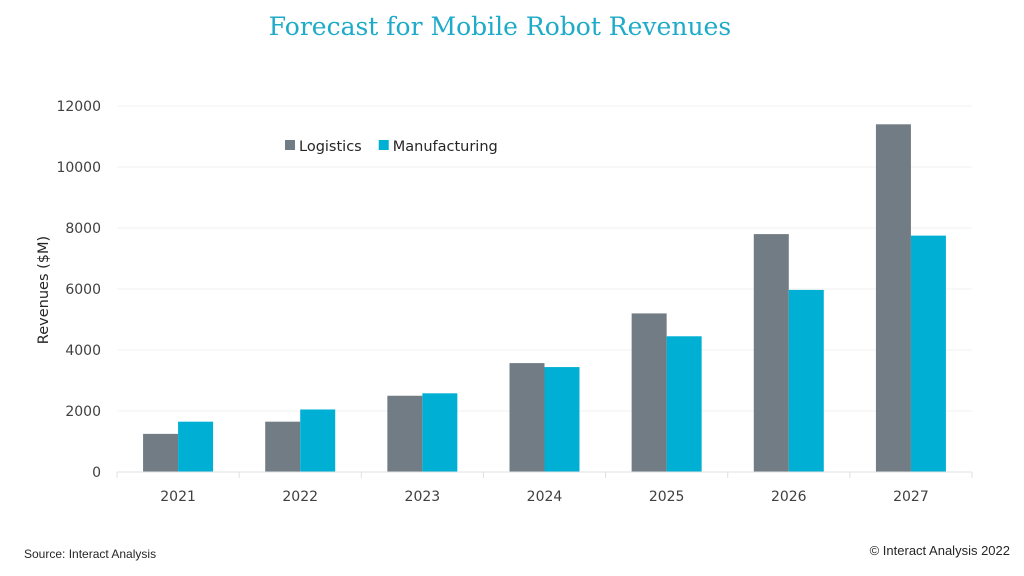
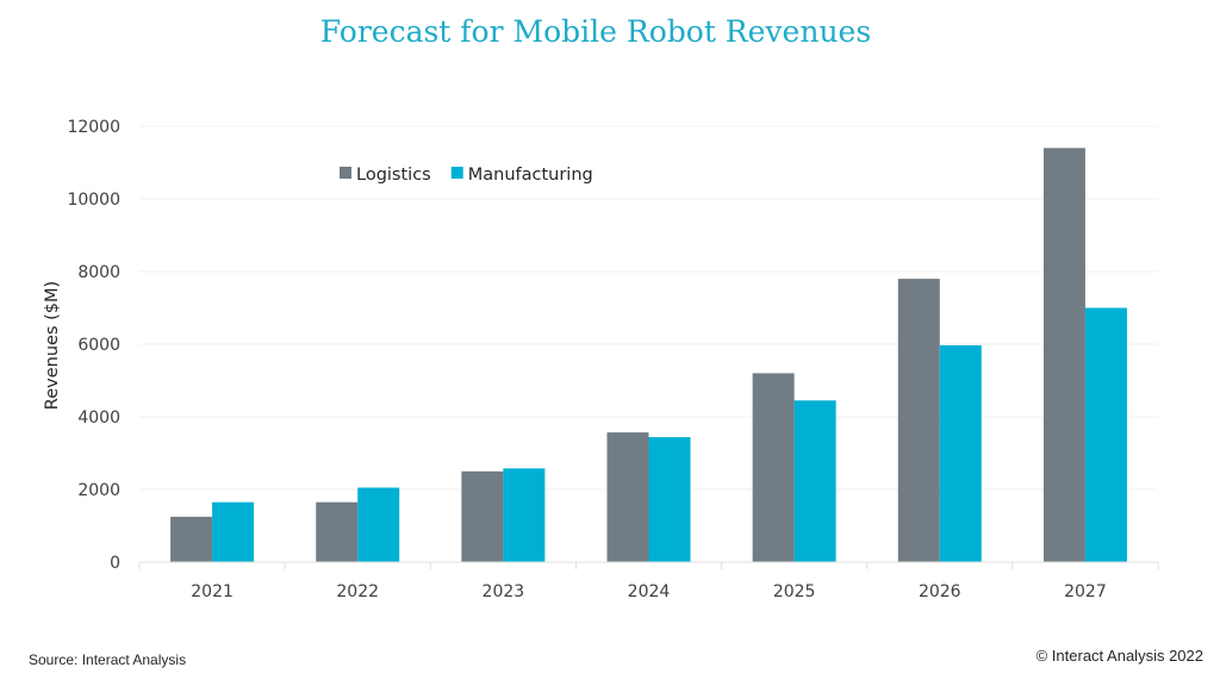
Manufacturing/2027: 7800 -> 7000
